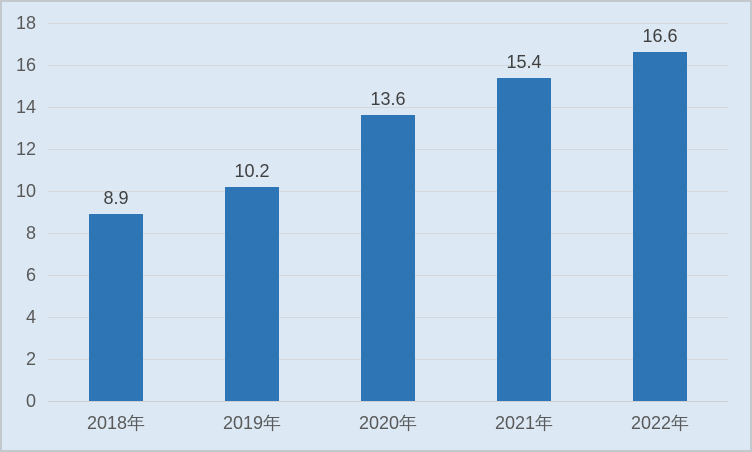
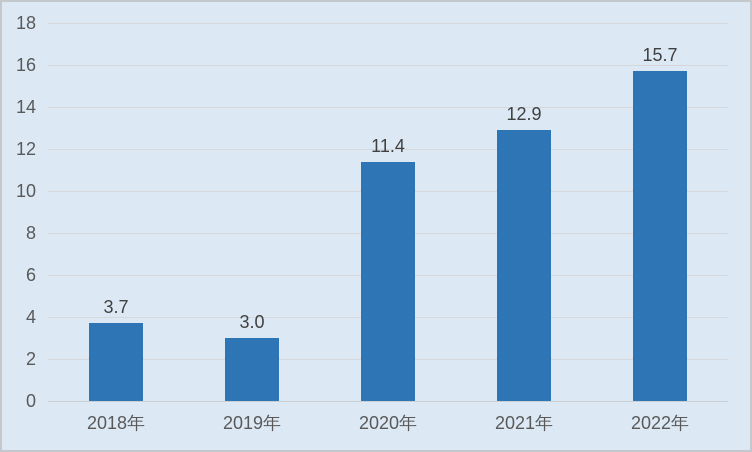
2018年: 8.9 -> 3.7
2019年: 10.2 -> 3.0
2020年: 13.6 -> 11.4
2021年: 15.4 -> 12.9
2022年: 16.6 -> 15.7
